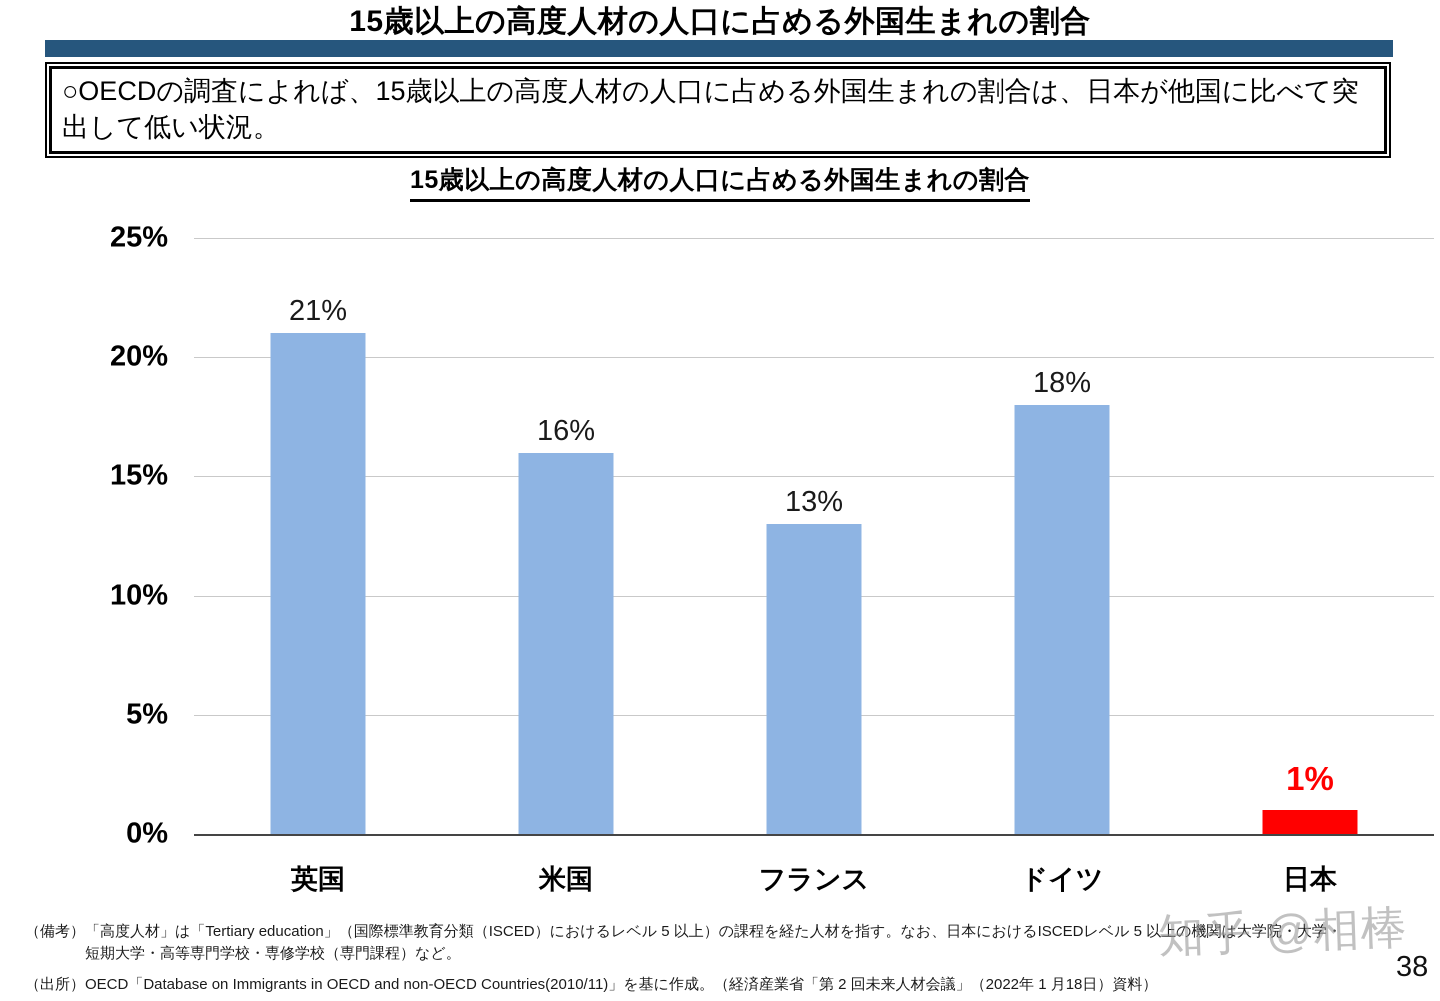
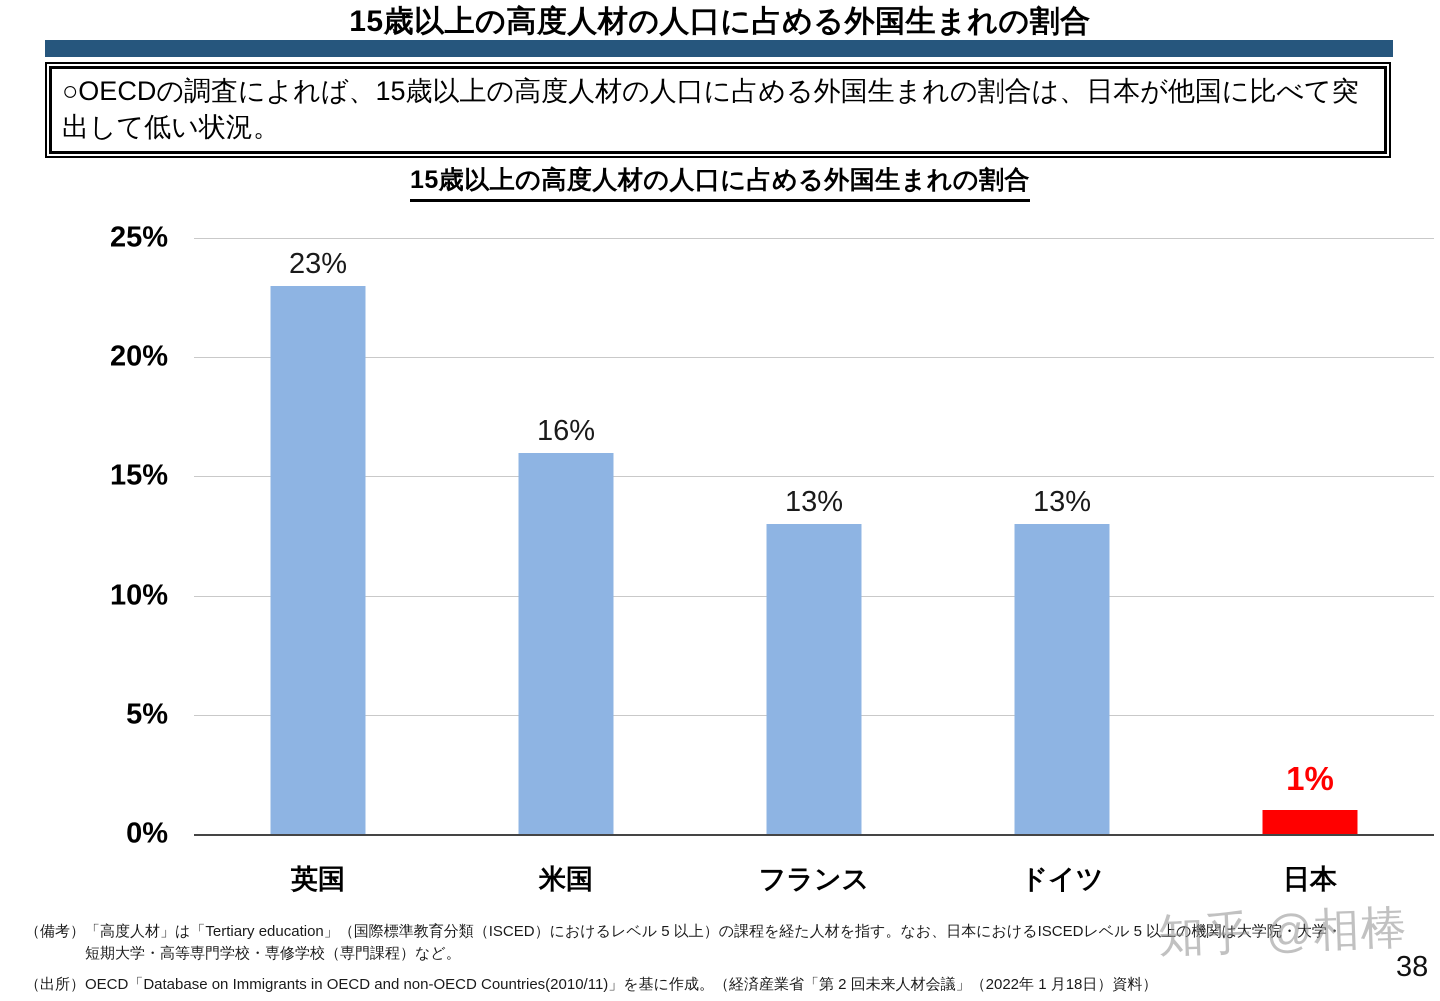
英国: 21% -> 23%
ドイツ: 18% -> 13%
